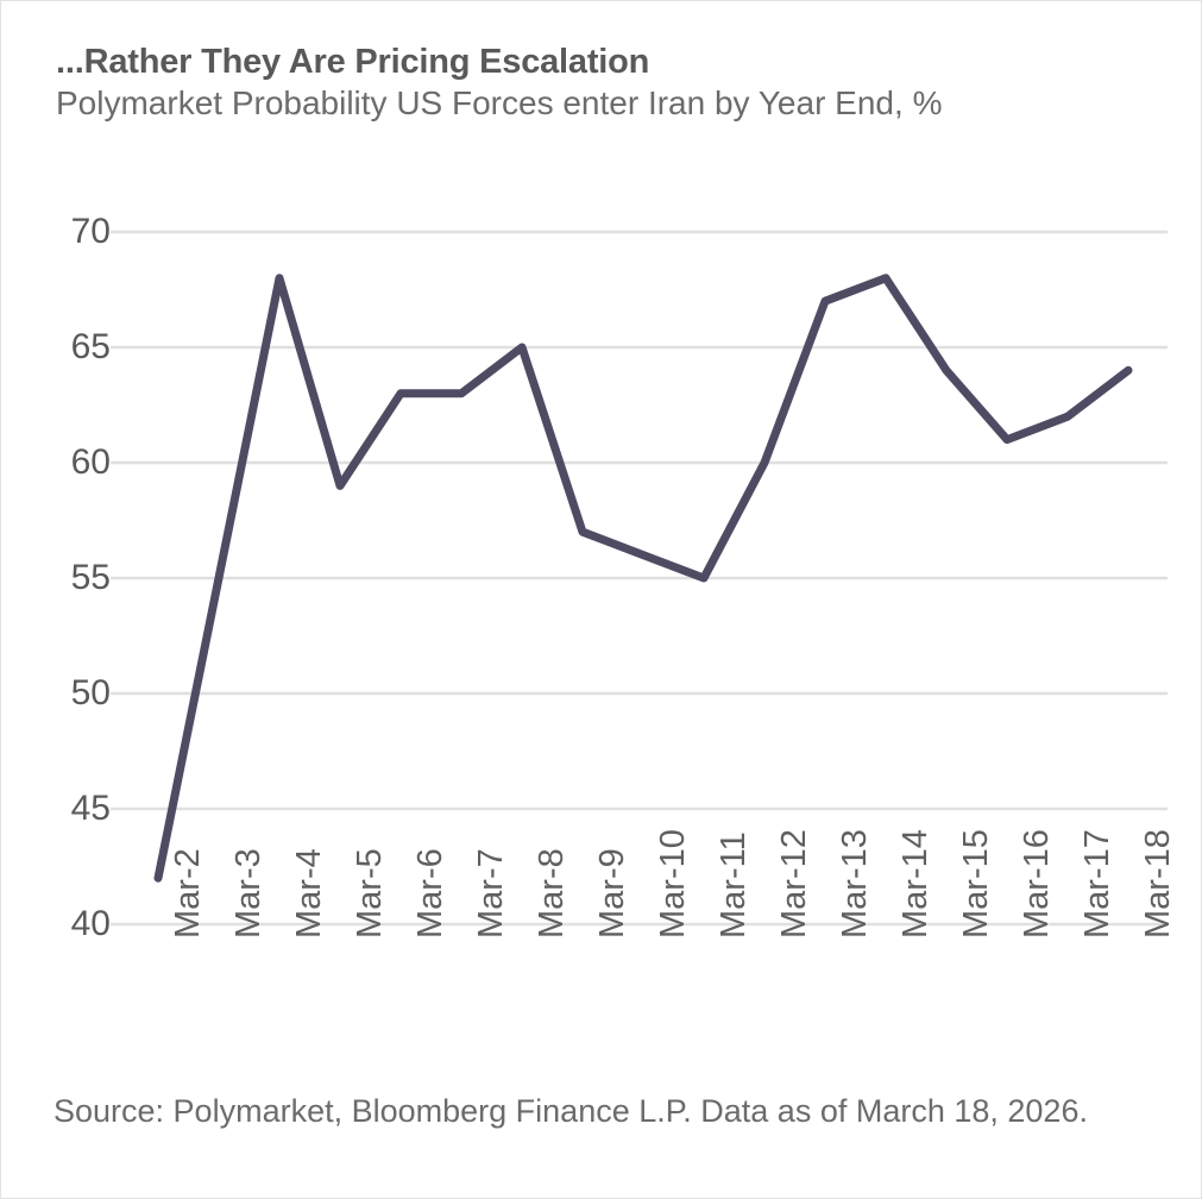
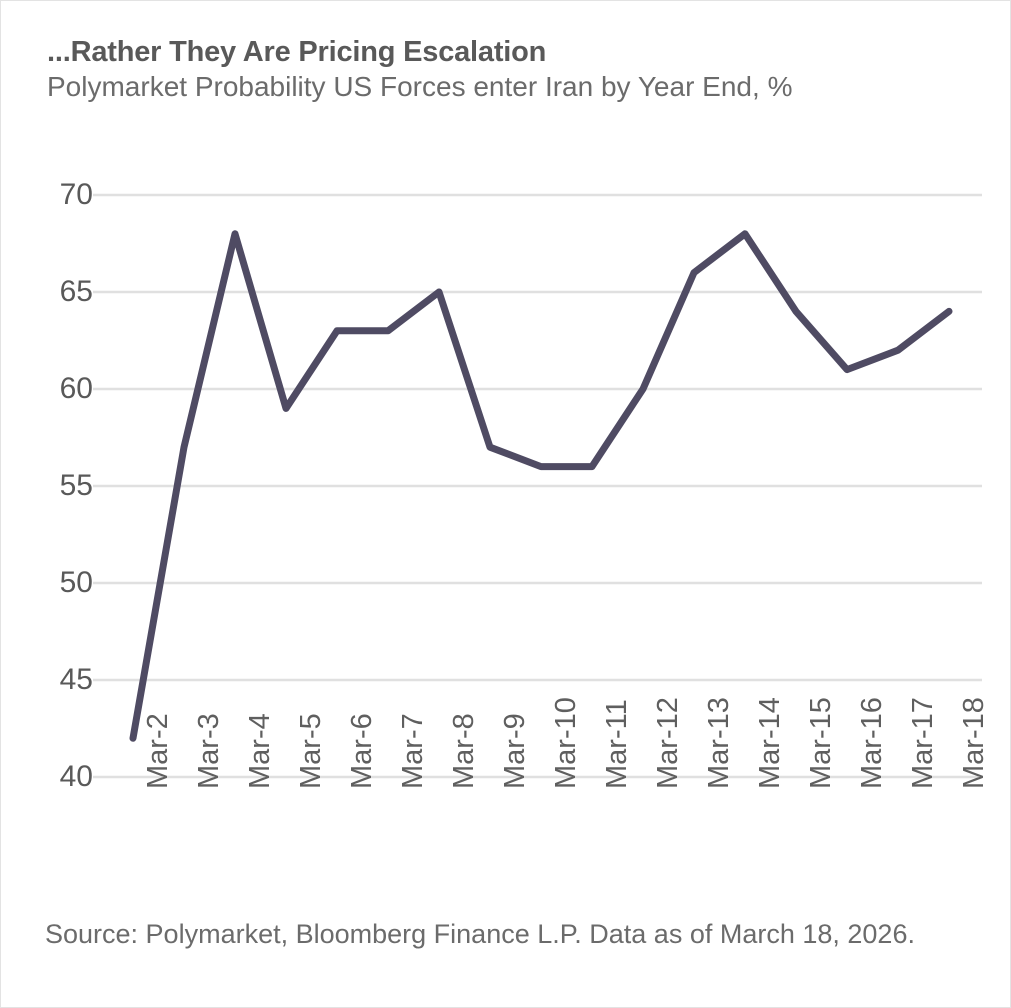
Mar-3: 55 -> 57
Mar-11: 55 -> 56
Mar-13: 67 -> 66
